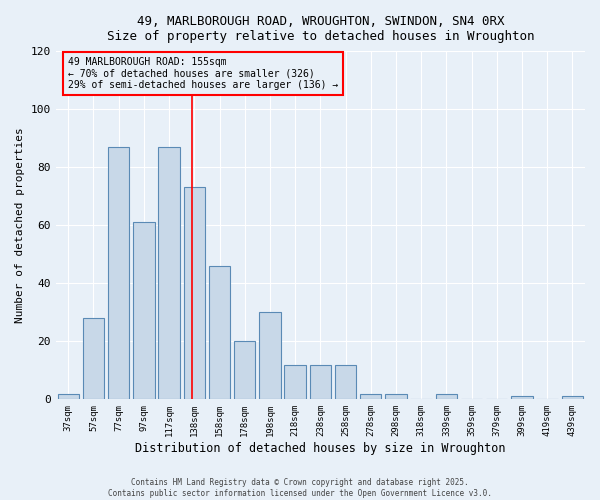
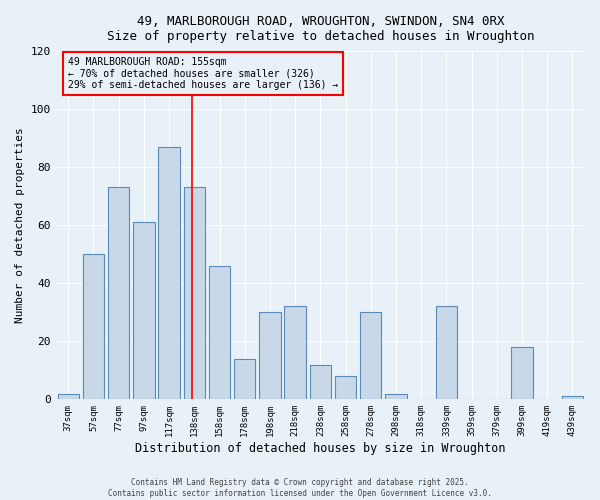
57sqm: 28 -> 50
77sqm: 87 -> 73
178sqm: 20 -> 14
218sqm: 12 -> 32
258sqm: 12 -> 8
278sqm: 2 -> 30
339sqm: 2 -> 32
399sqm: 1 -> 18
